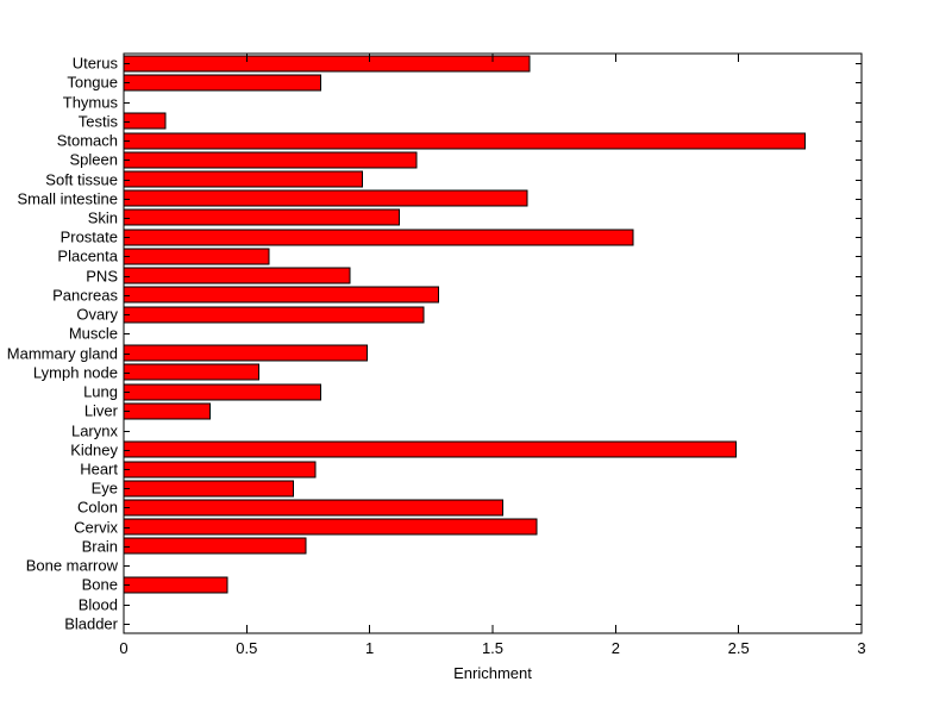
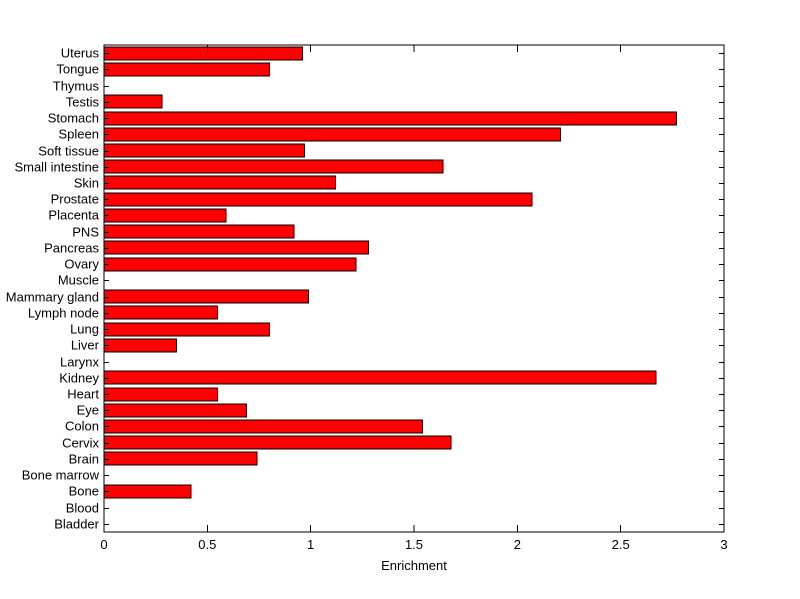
Uterus: 1.65 -> 0.96
Testis: 0.17 -> 0.28
Spleen: 1.19 -> 2.21
Kidney: 2.49 -> 2.67
Heart: 0.78 -> 0.55
